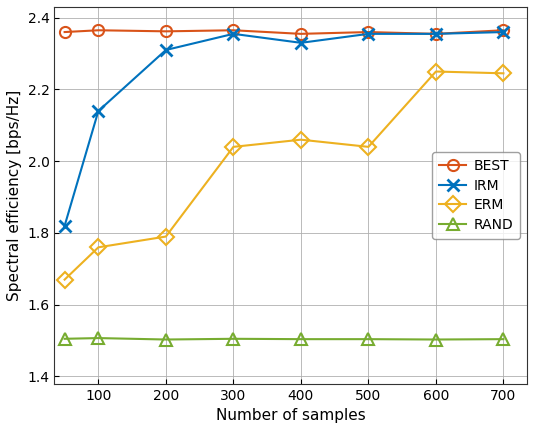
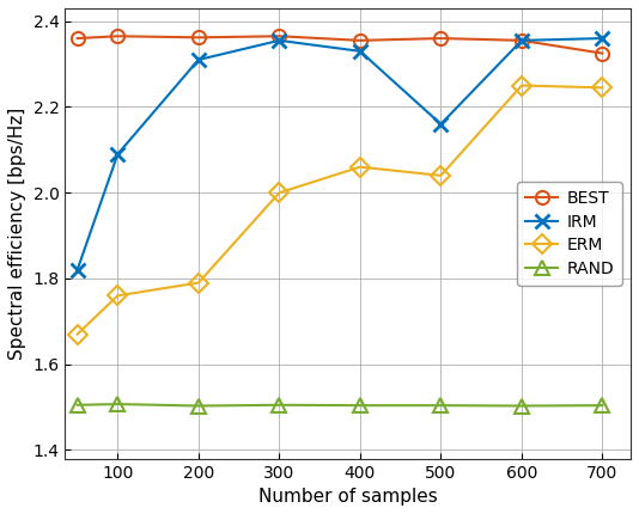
IRM/100: 2.140 -> 2.090
ERM/300: 2.040 -> 2.000
IRM/500: 2.355 -> 2.160
BEST/700: 2.365 -> 2.325
